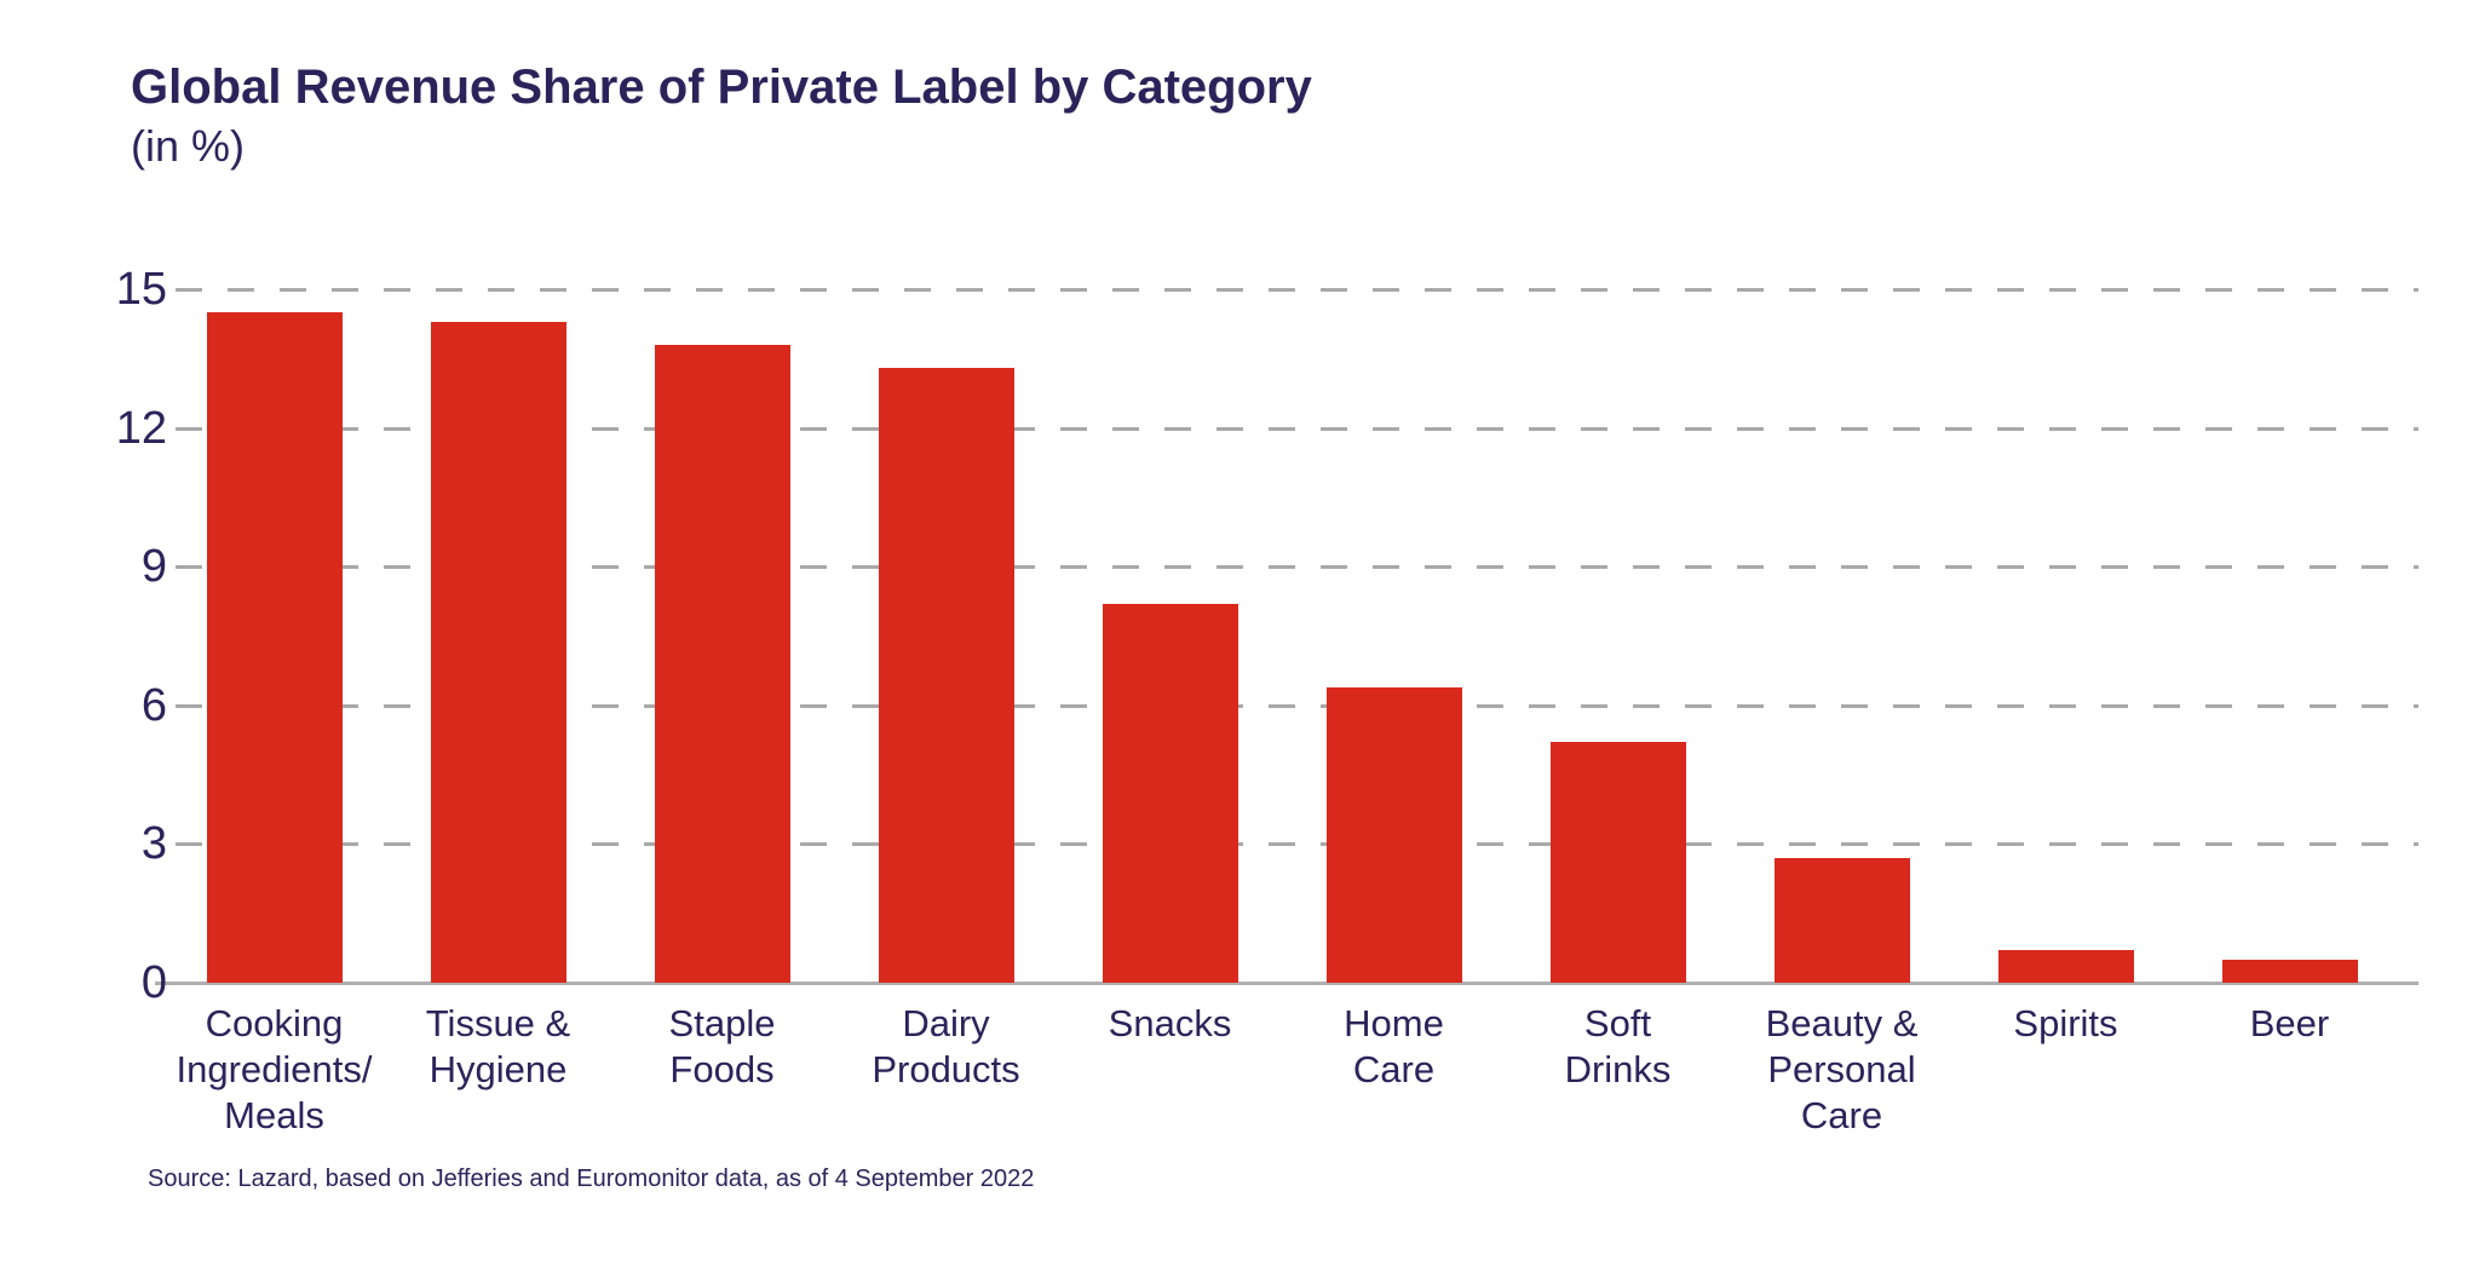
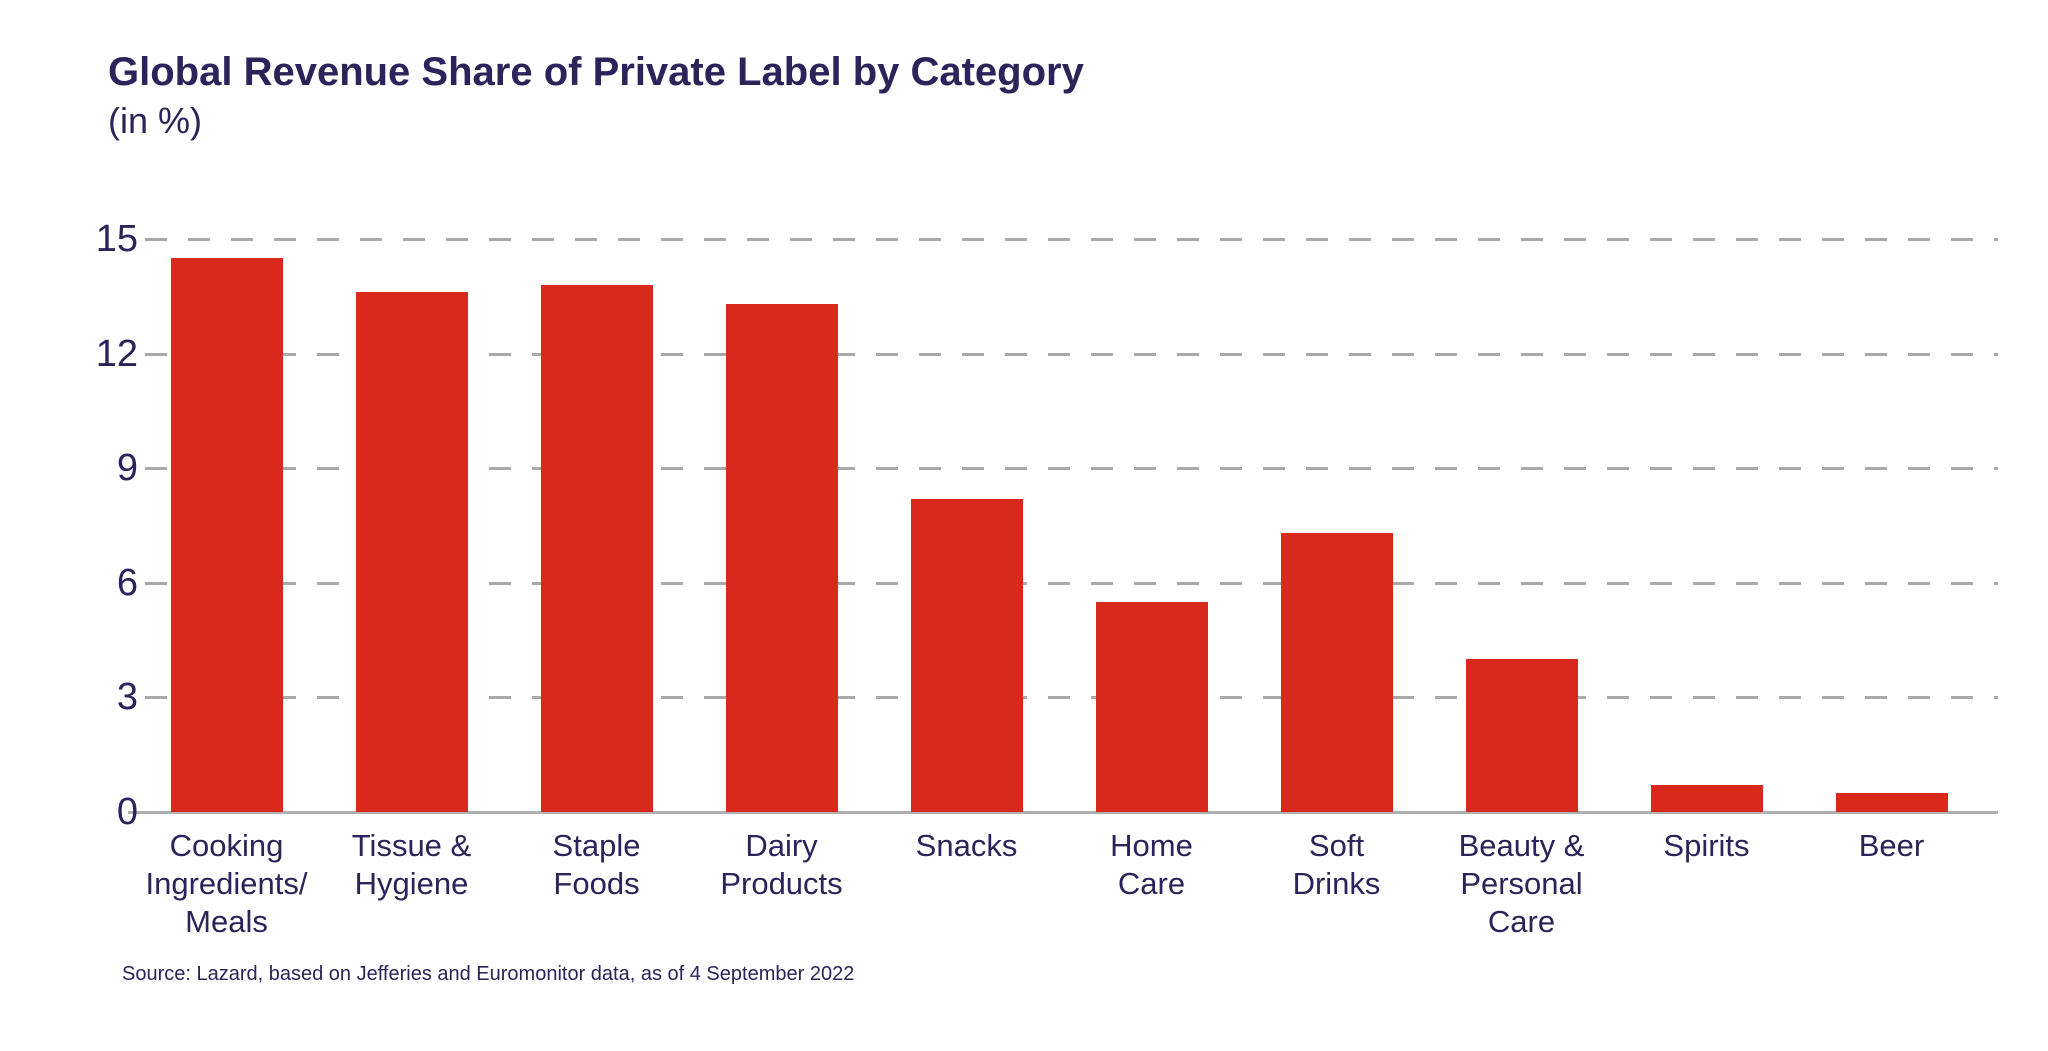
Tissue & Hygiene: 14.3 -> 13.6
Home Care: 6.4 -> 5.5
Soft Drinks: 5.2 -> 7.3
Beauty & Personal Care: 2.7 -> 4.0
